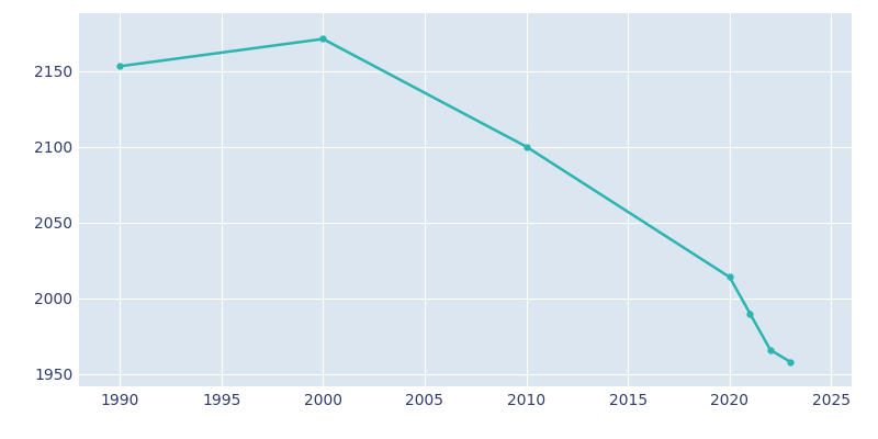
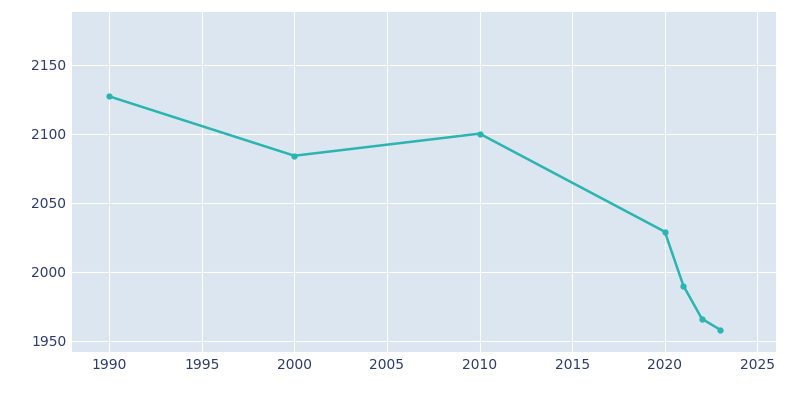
1990: 2153 -> 2127
2000: 2171 -> 2084
2020: 2014 -> 2029
